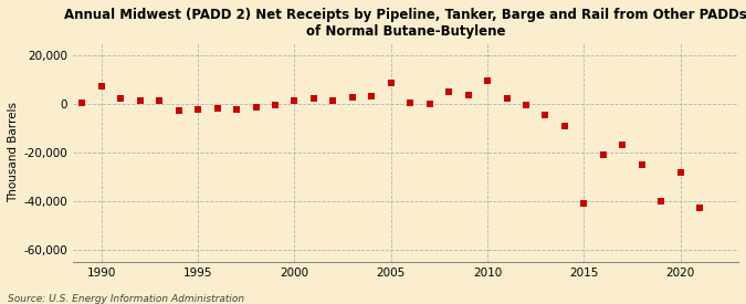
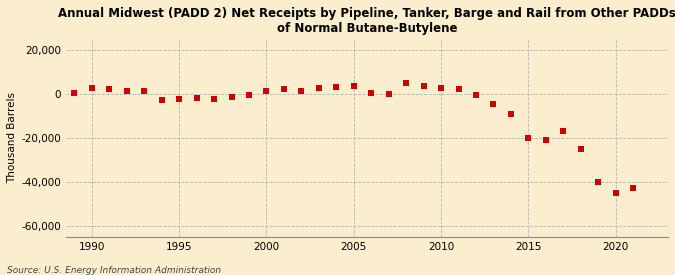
1990: 7,000 -> 2,500
2005: 8,500 -> 3,500
2010: 9,500 -> 2,500
2015: -41,000 -> -20,000
2020: -28,500 -> -45,000
